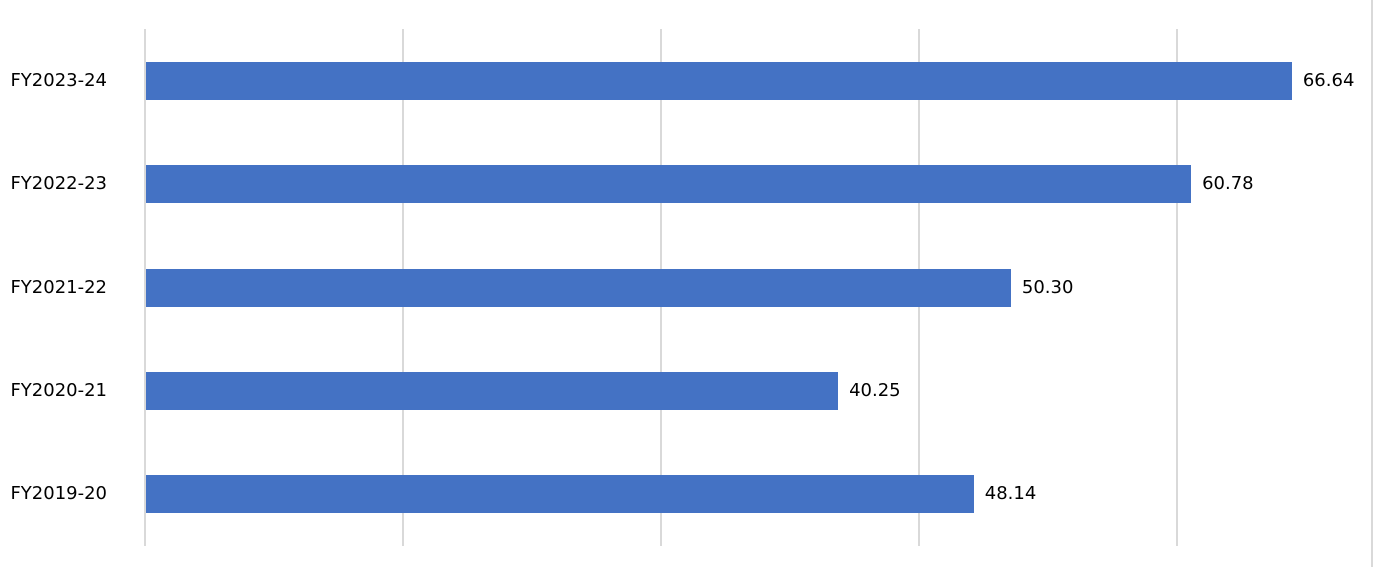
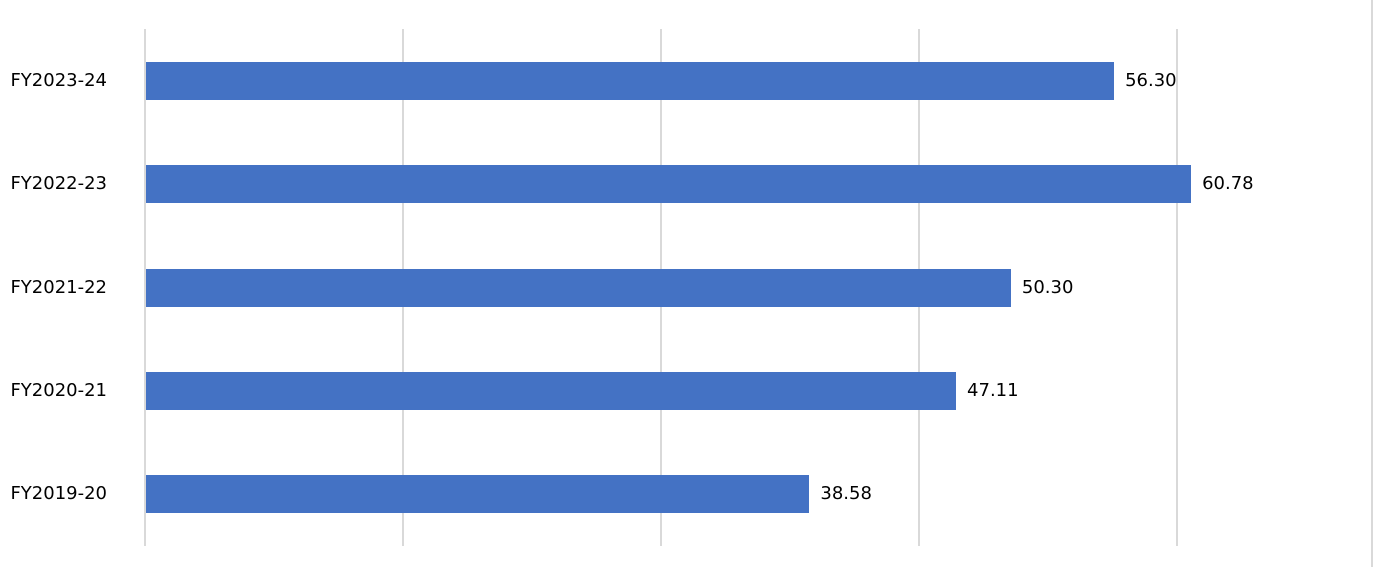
FY2023-24: 66.64 -> 56.30
FY2020-21: 40.25 -> 47.11
FY2019-20: 48.14 -> 38.58
